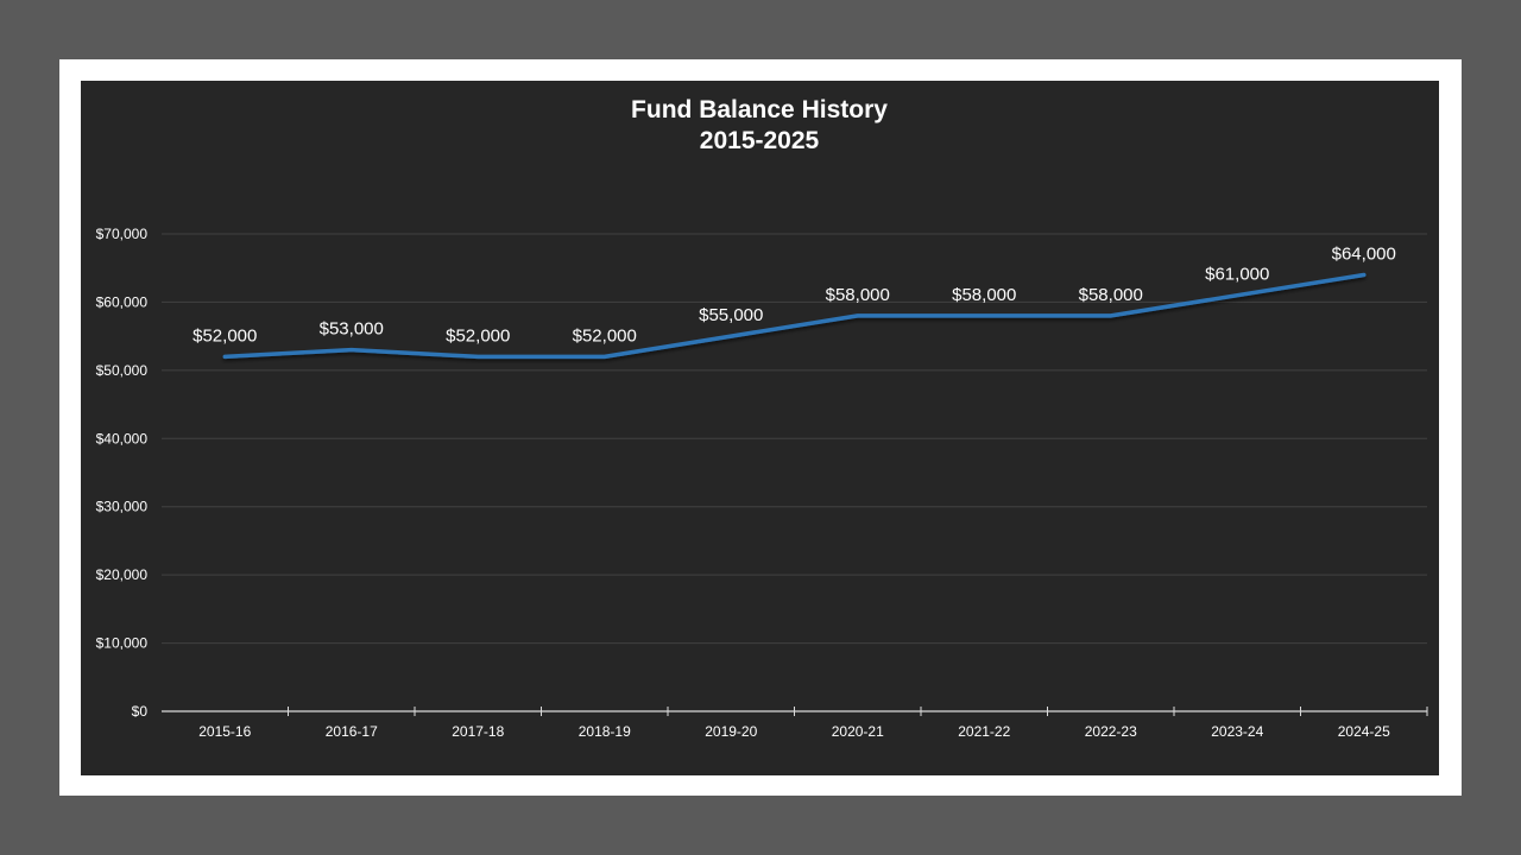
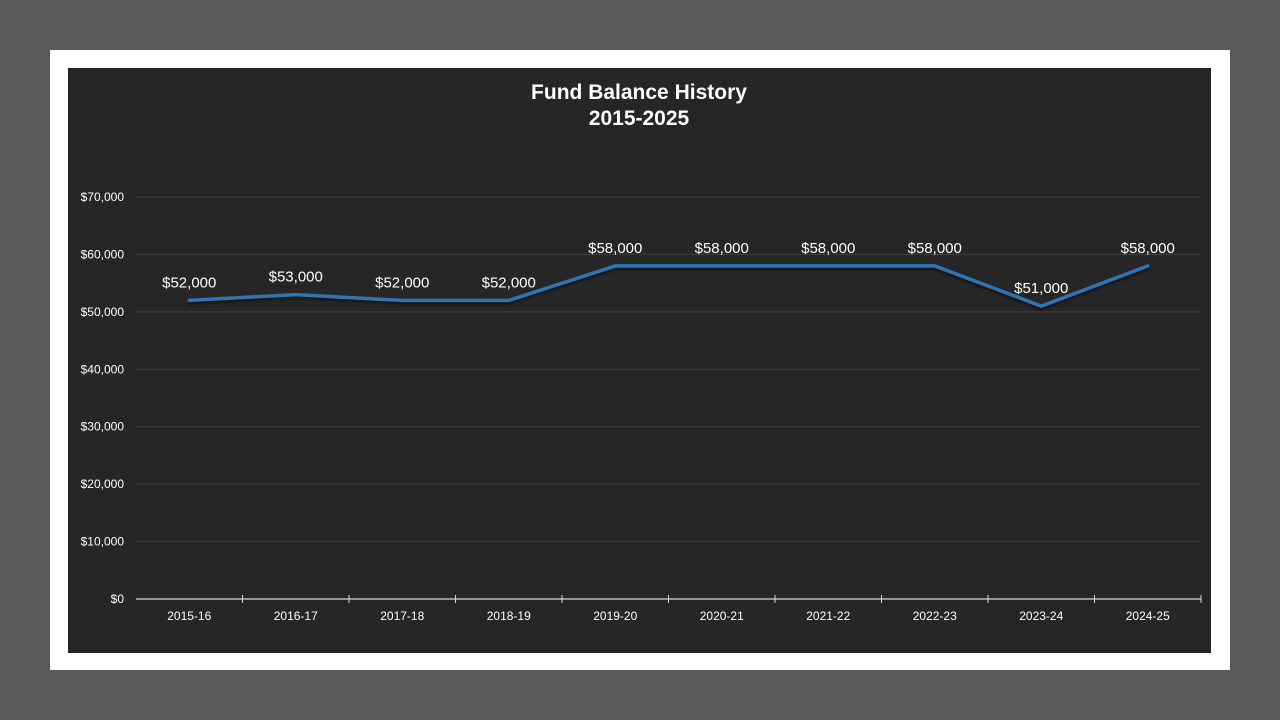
2019-20: $55,000 -> $58,000
2023-24: $61,000 -> $51,000
2024-25: $64,000 -> $58,000
